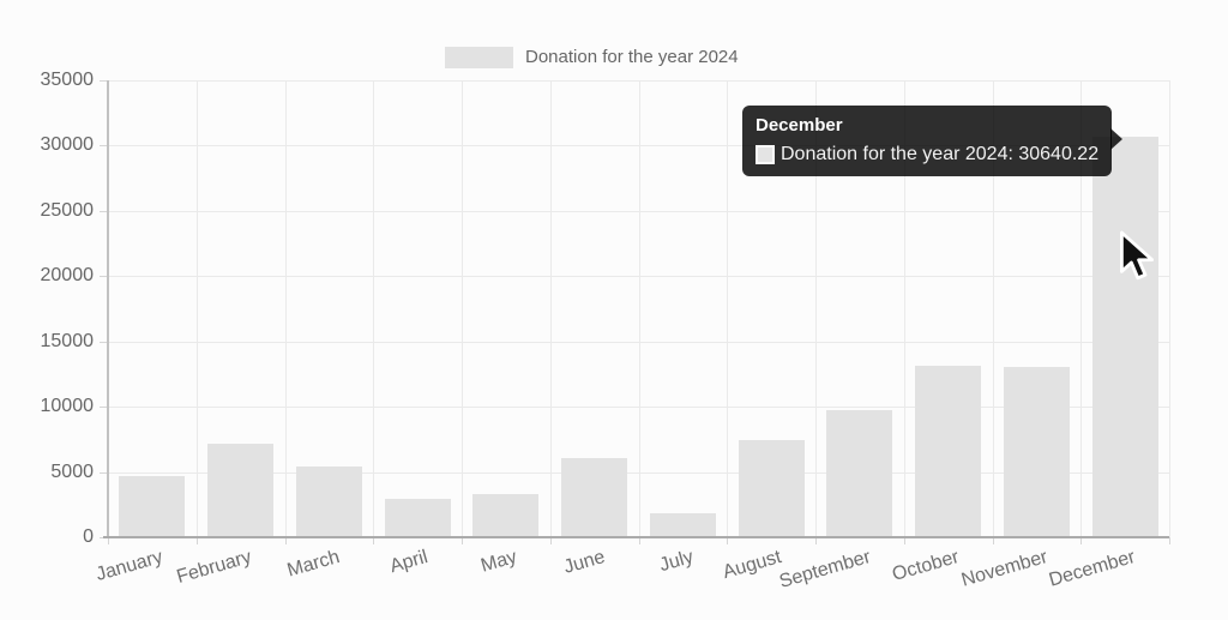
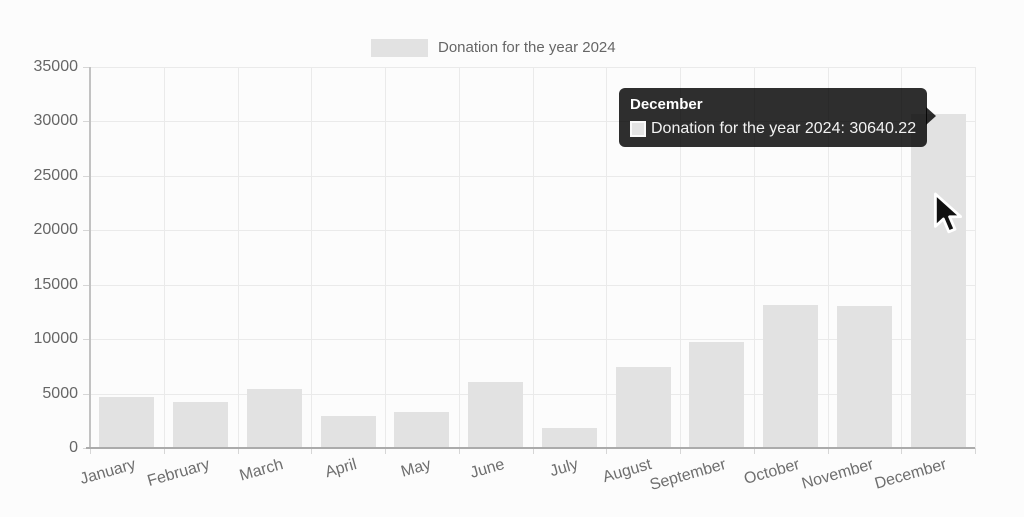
February: 7200 -> 4200
